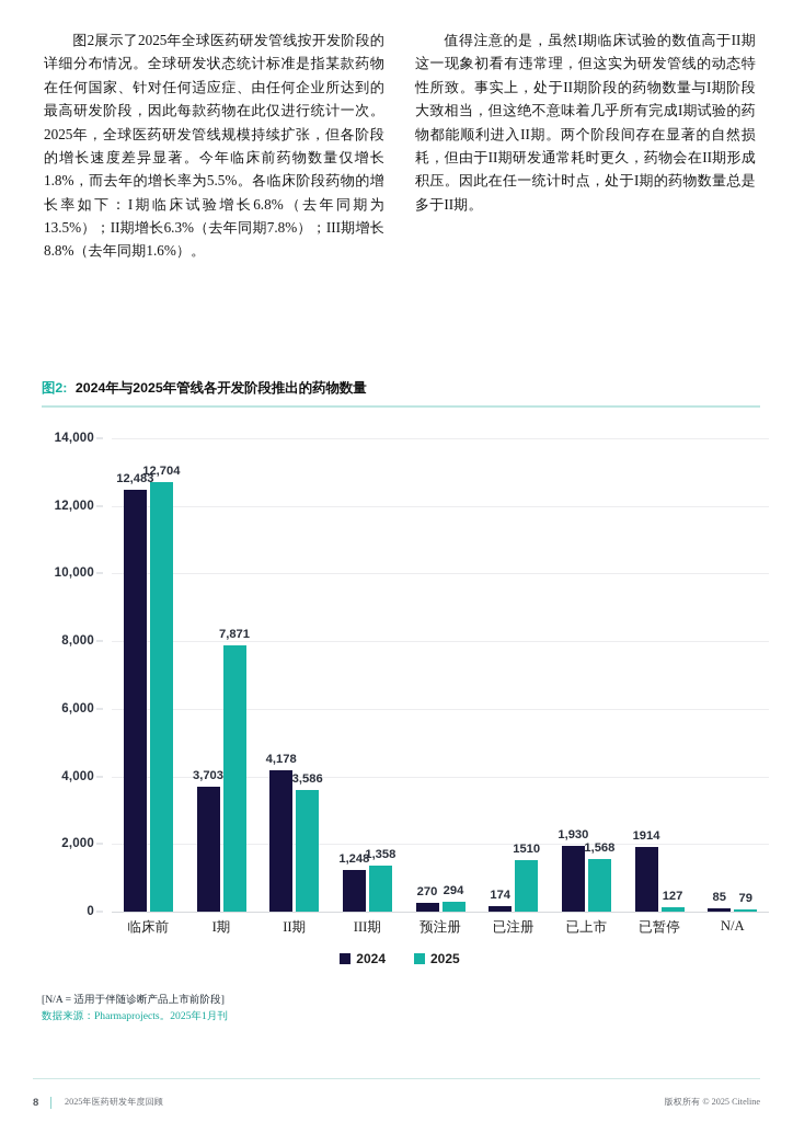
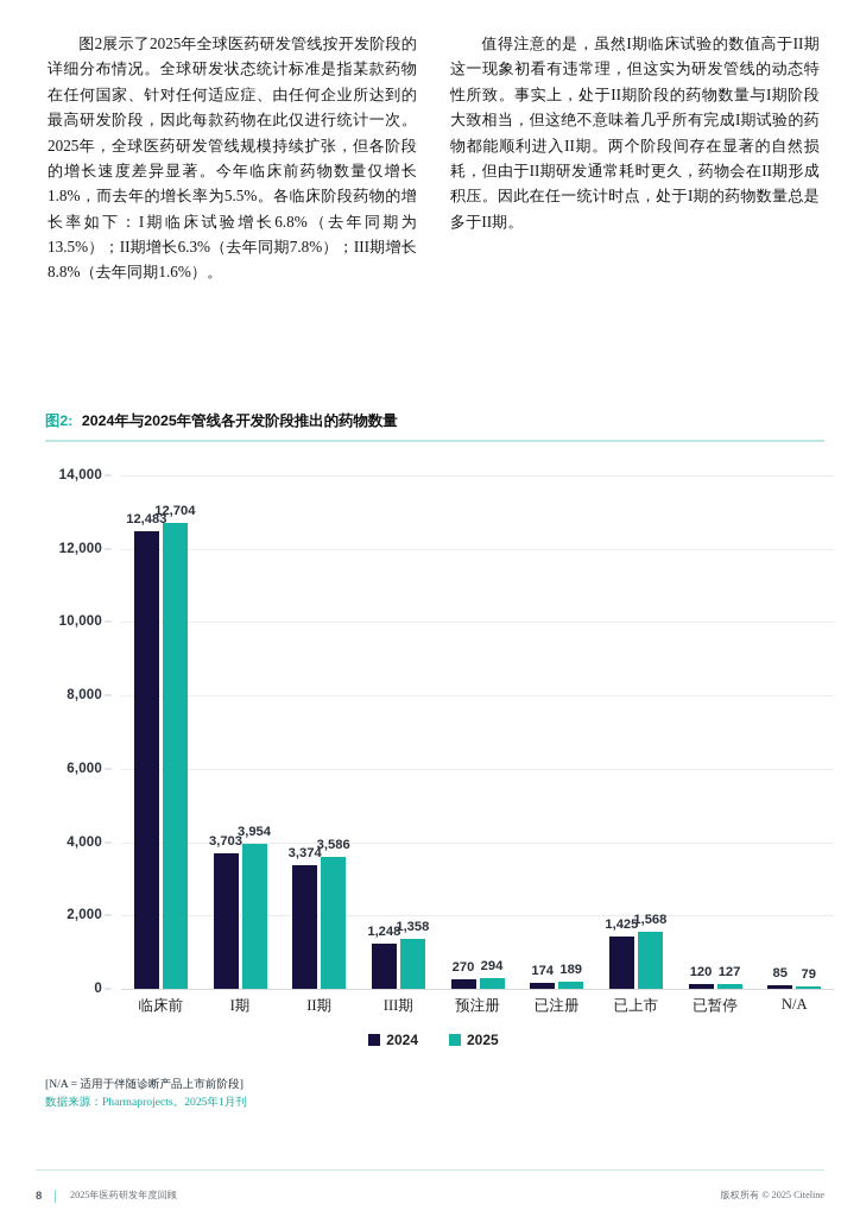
2025/I期: 7,871 -> 3,954
2024/II期: 4,178 -> 3,374
2025/已注册: 1510 -> 189
2024/已上市: 1,930 -> 1,425
2024/已暂停: 1914 -> 120
